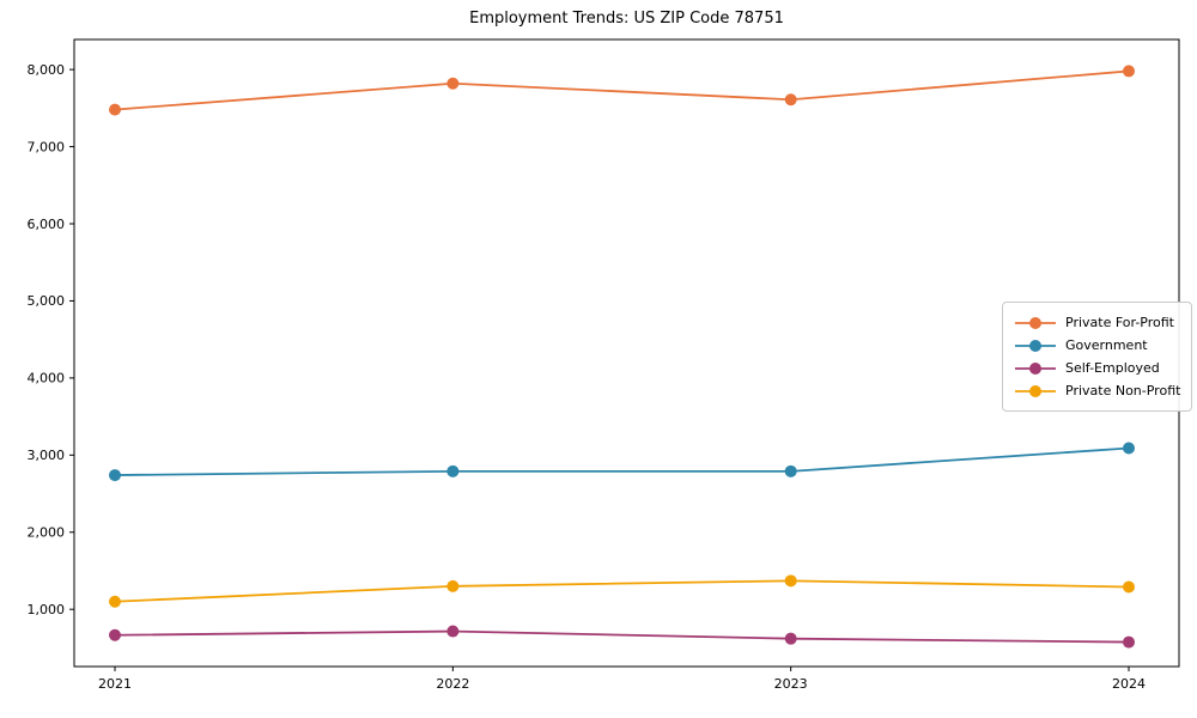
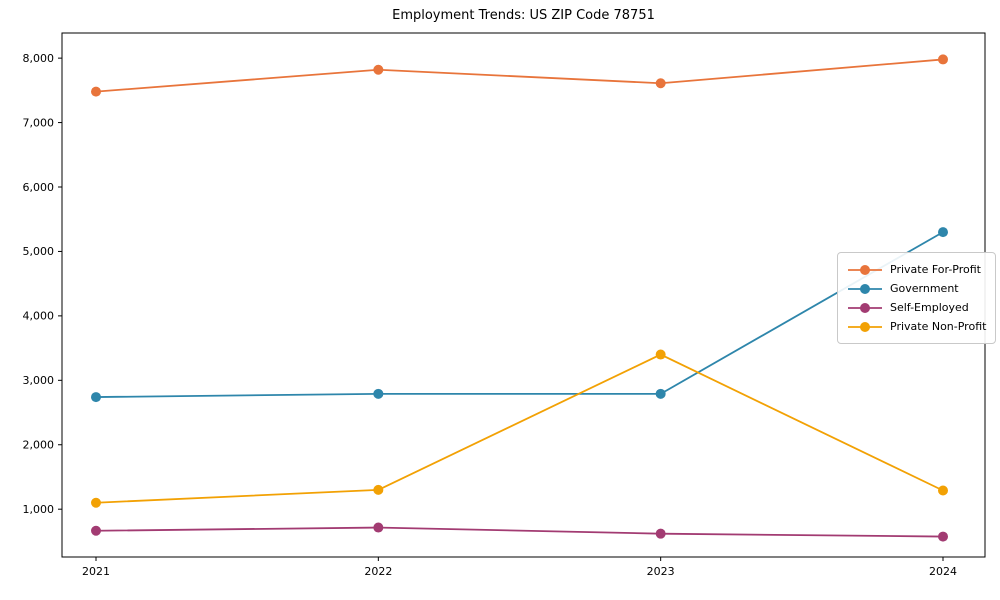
Private Non-Profit/2023: 1400 -> 3400
Government/2024: 3100 -> 5300
